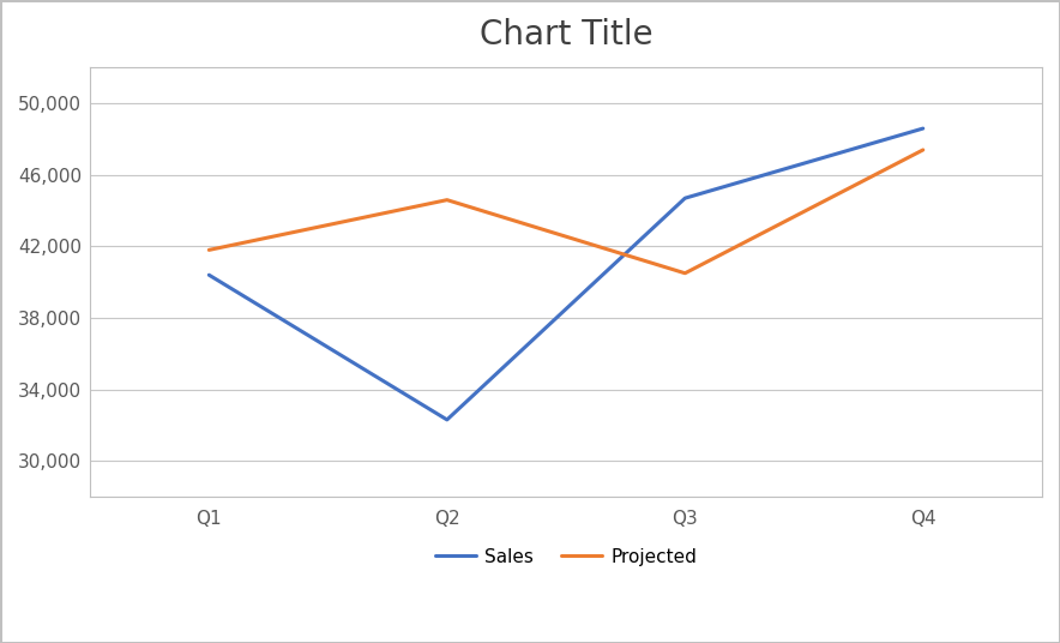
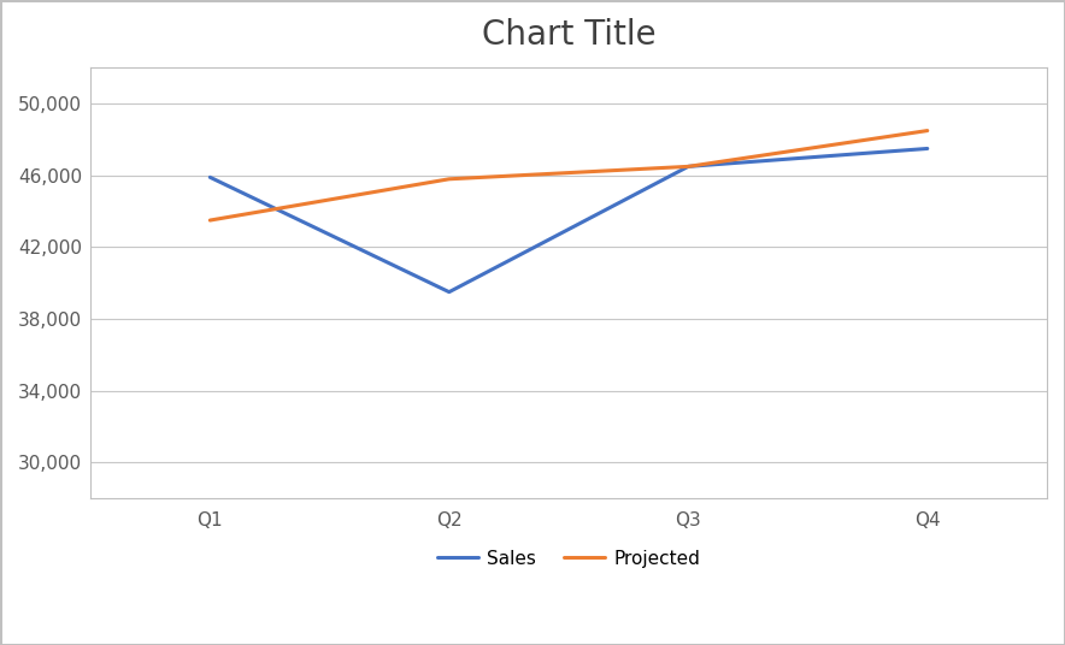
Sales/Q1: 40,400 -> 45,900
Projected/Q1: 41,800 -> 43,500
Sales/Q2: 32,300 -> 39,500
Projected/Q2: 44,600 -> 45,800
Sales/Q3: 44,700 -> 46,500
Projected/Q3: 40,500 -> 46,500
Sales/Q4: 48,600 -> 47,500
Projected/Q4: 47,400 -> 48,500
